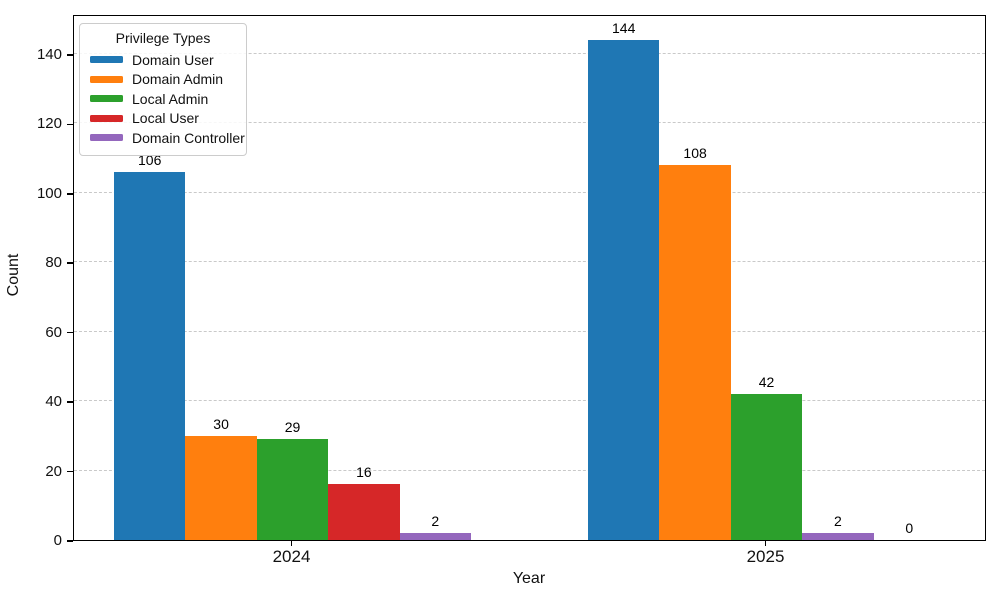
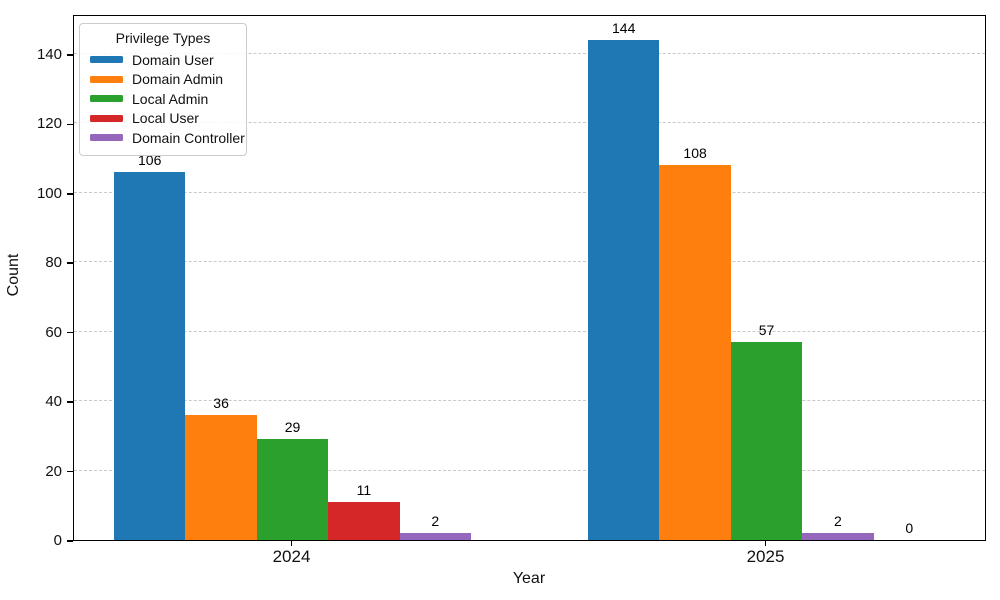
Domain Admin/2024: 30 -> 36
Local User/2024: 16 -> 11
Local Admin/2025: 42 -> 57
